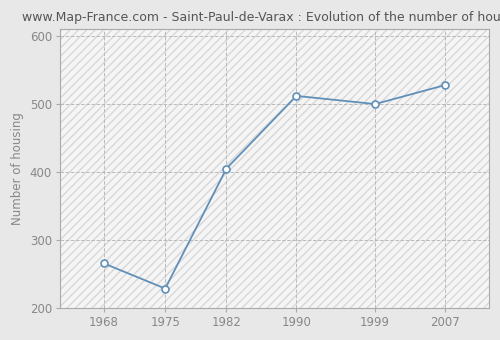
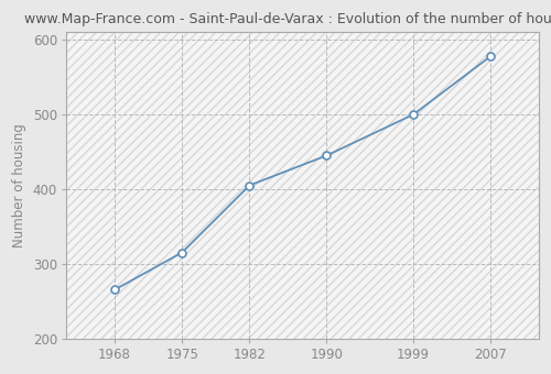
1975: 228 -> 315
1990: 512 -> 445
2007: 528 -> 578
